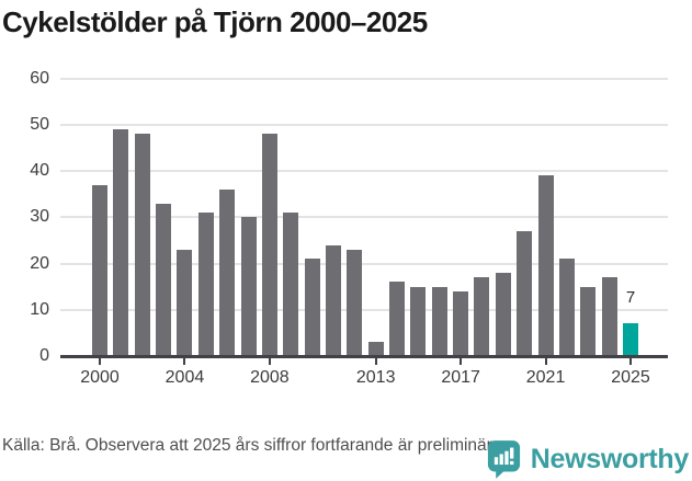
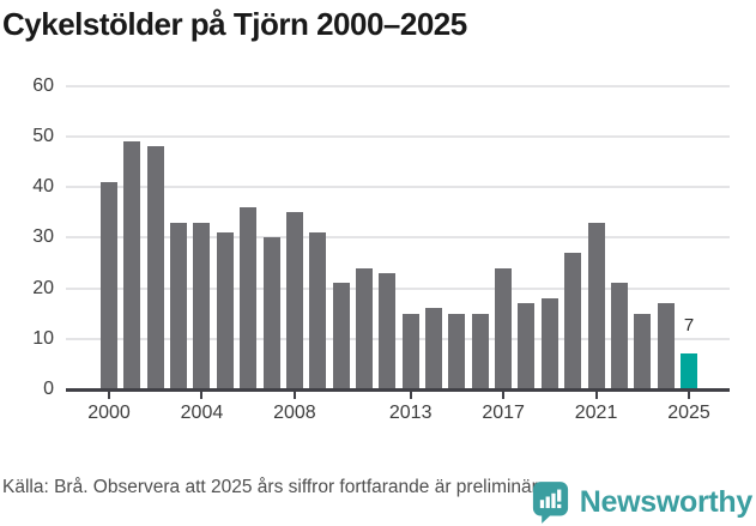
2000: 37 -> 41
2004: 23 -> 33
2008: 48 -> 35
2013: 3 -> 15
2017: 14 -> 24
2021: 39 -> 33
